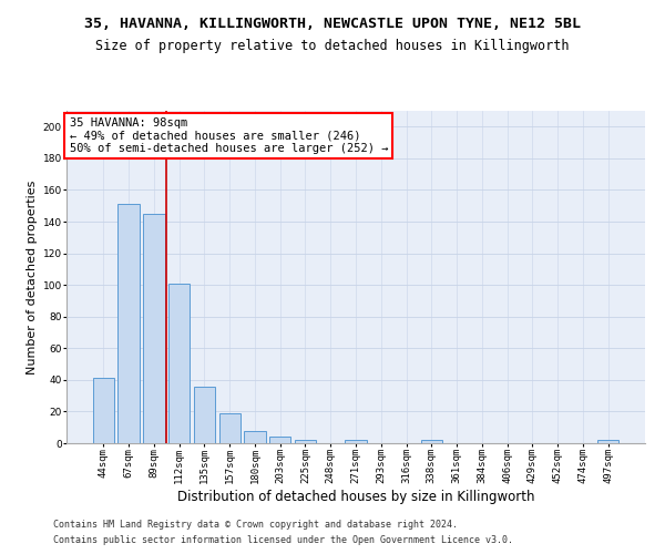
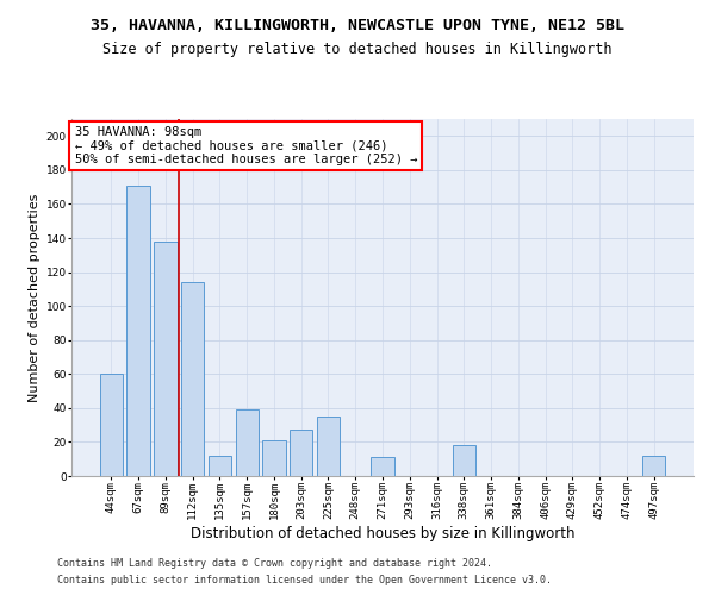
44sqm: 41 -> 60
67sqm: 151 -> 171
89sqm: 145 -> 138
112sqm: 101 -> 114
135sqm: 36 -> 12
157sqm: 19 -> 39
180sqm: 8 -> 21
203sqm: 4 -> 27
225sqm: 2 -> 35
271sqm: 2 -> 11
338sqm: 2 -> 18
497sqm: 2 -> 12
